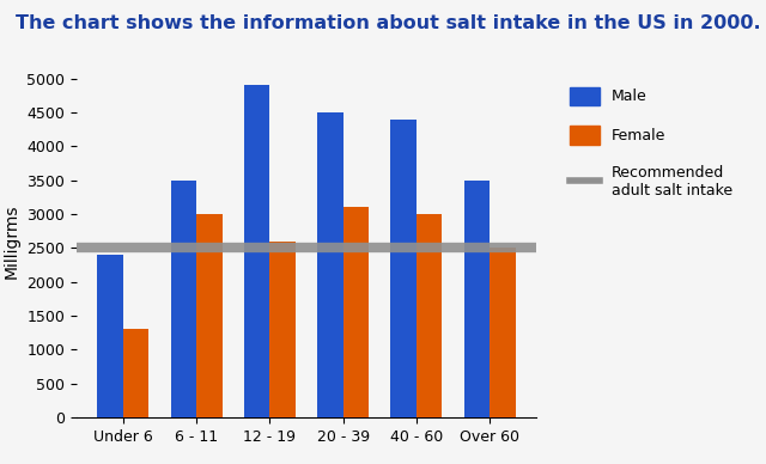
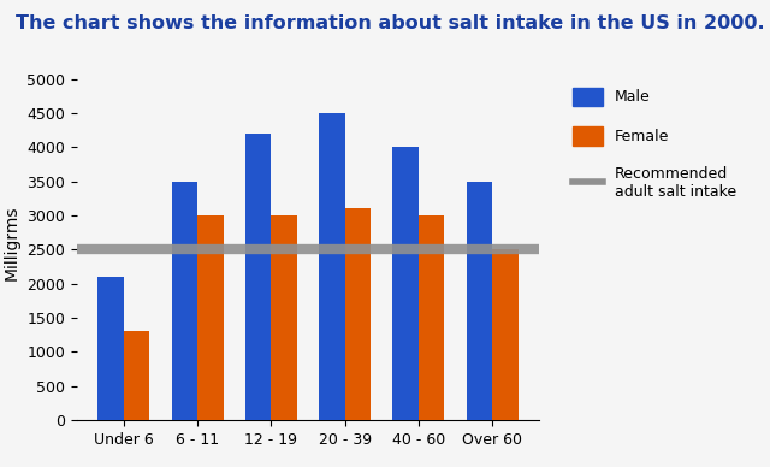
Male/Under 6: 2400 -> 2100
Male/12 - 19: 4900 -> 4200
Female/12 - 19: 2600 -> 3000
Male/40 - 60: 4400 -> 4000
